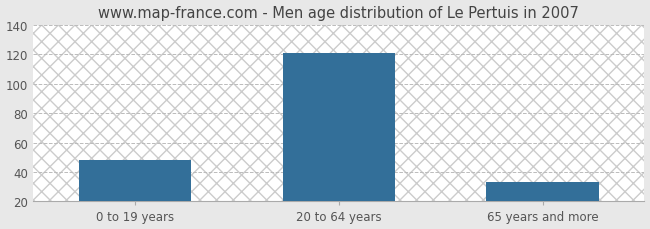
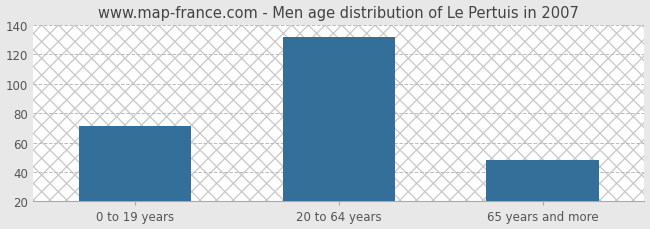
0 to 19 years: 48 -> 71
20 to 64 years: 121 -> 132
65 years and more: 33 -> 48
